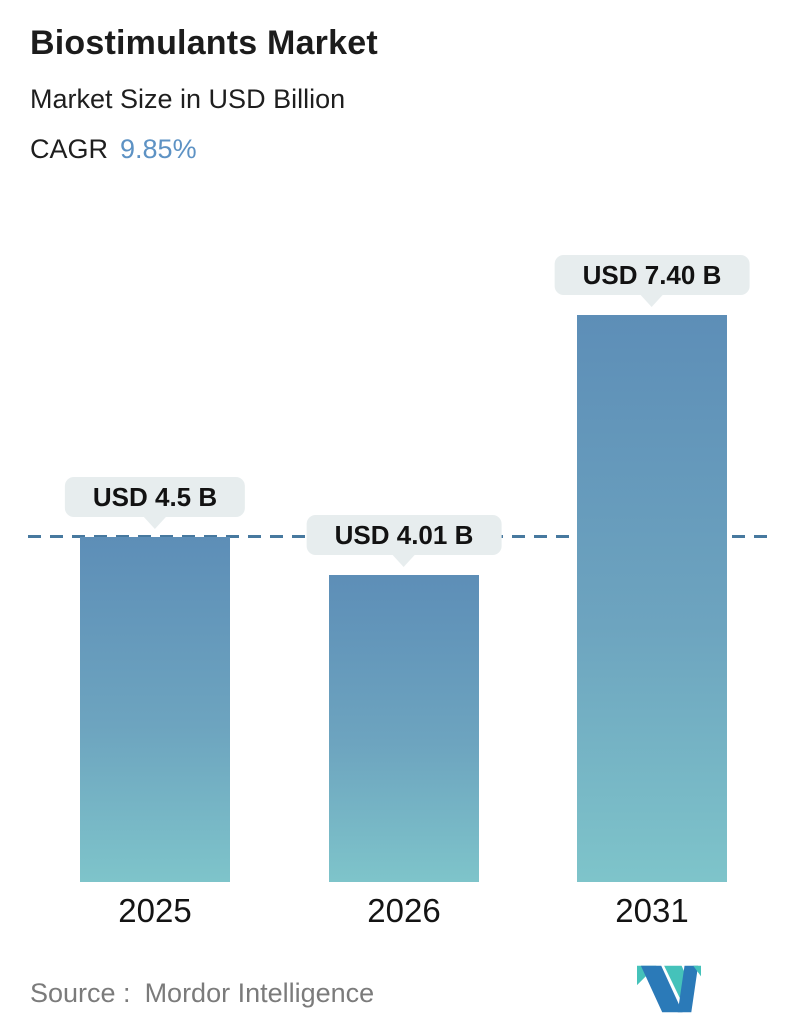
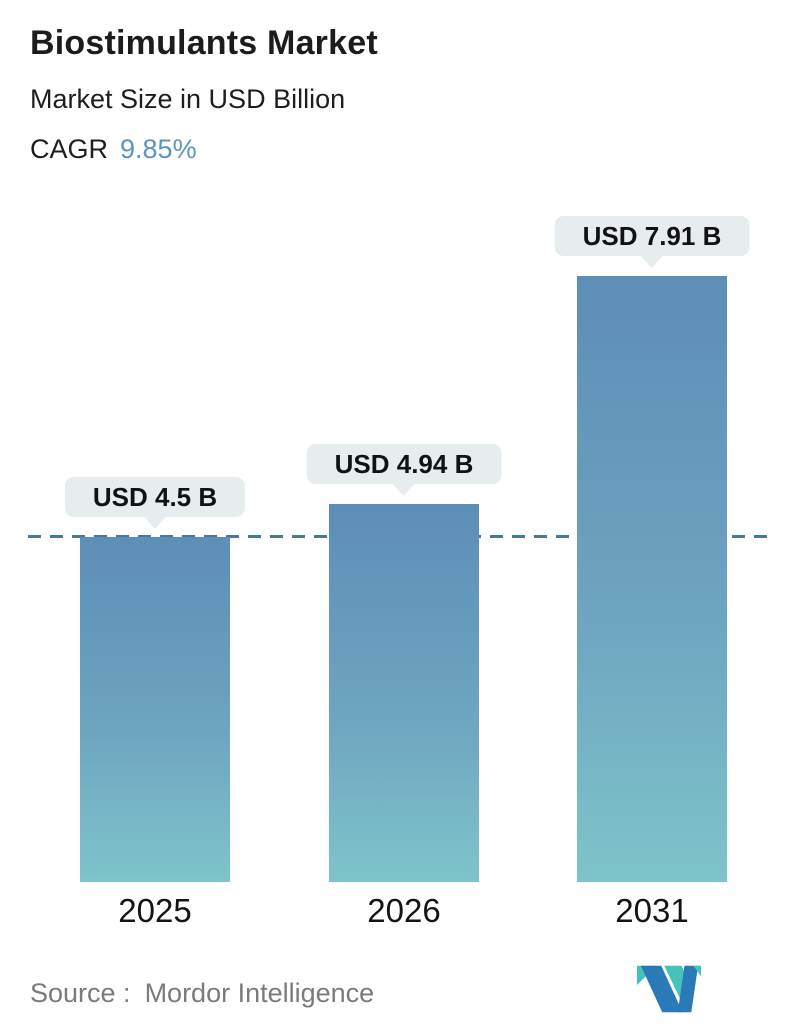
2026: 4.01 -> 4.94
2031: 7.40 -> 7.91
